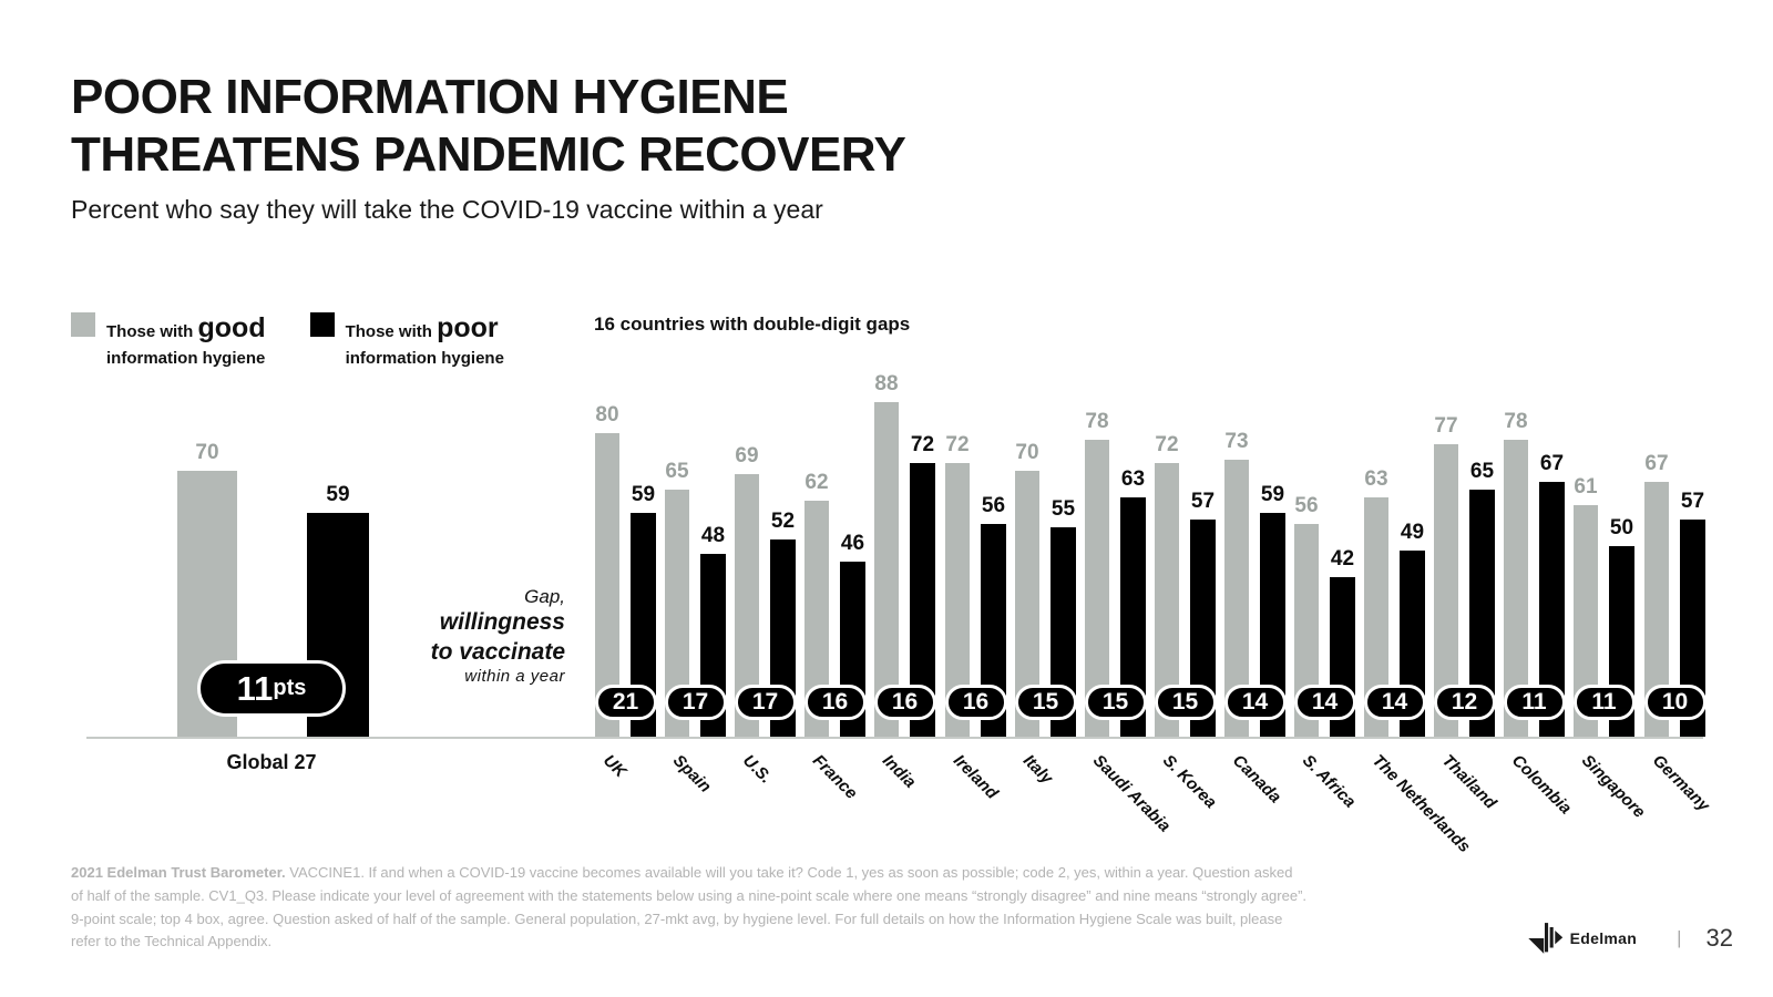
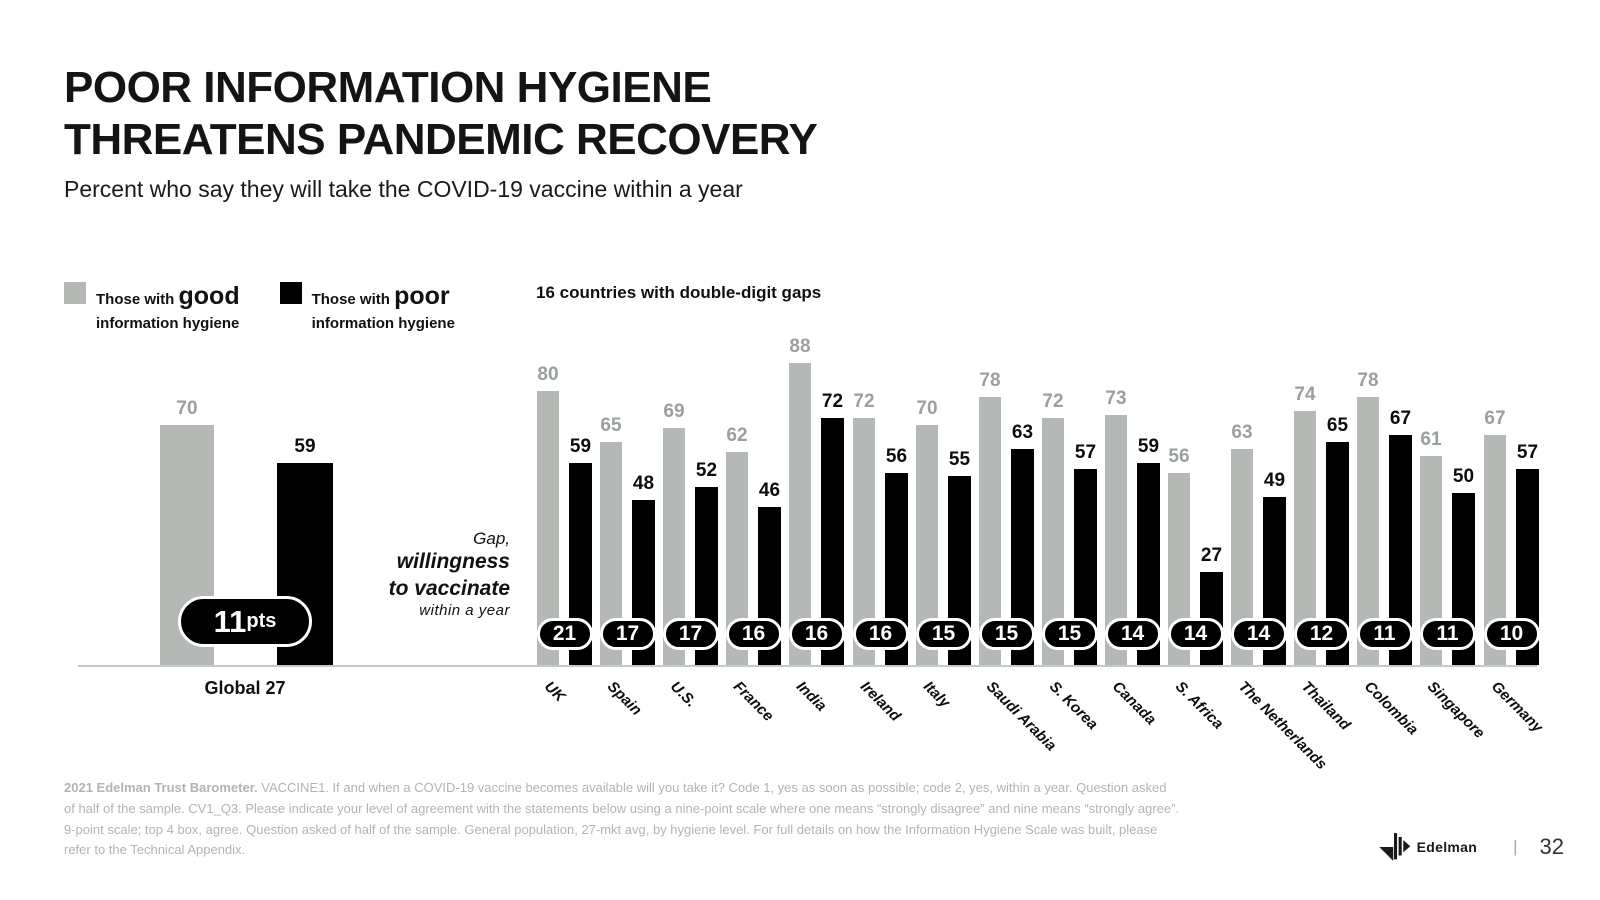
poor/S. Africa: 42 -> 27
good/Thailand: 77 -> 74
